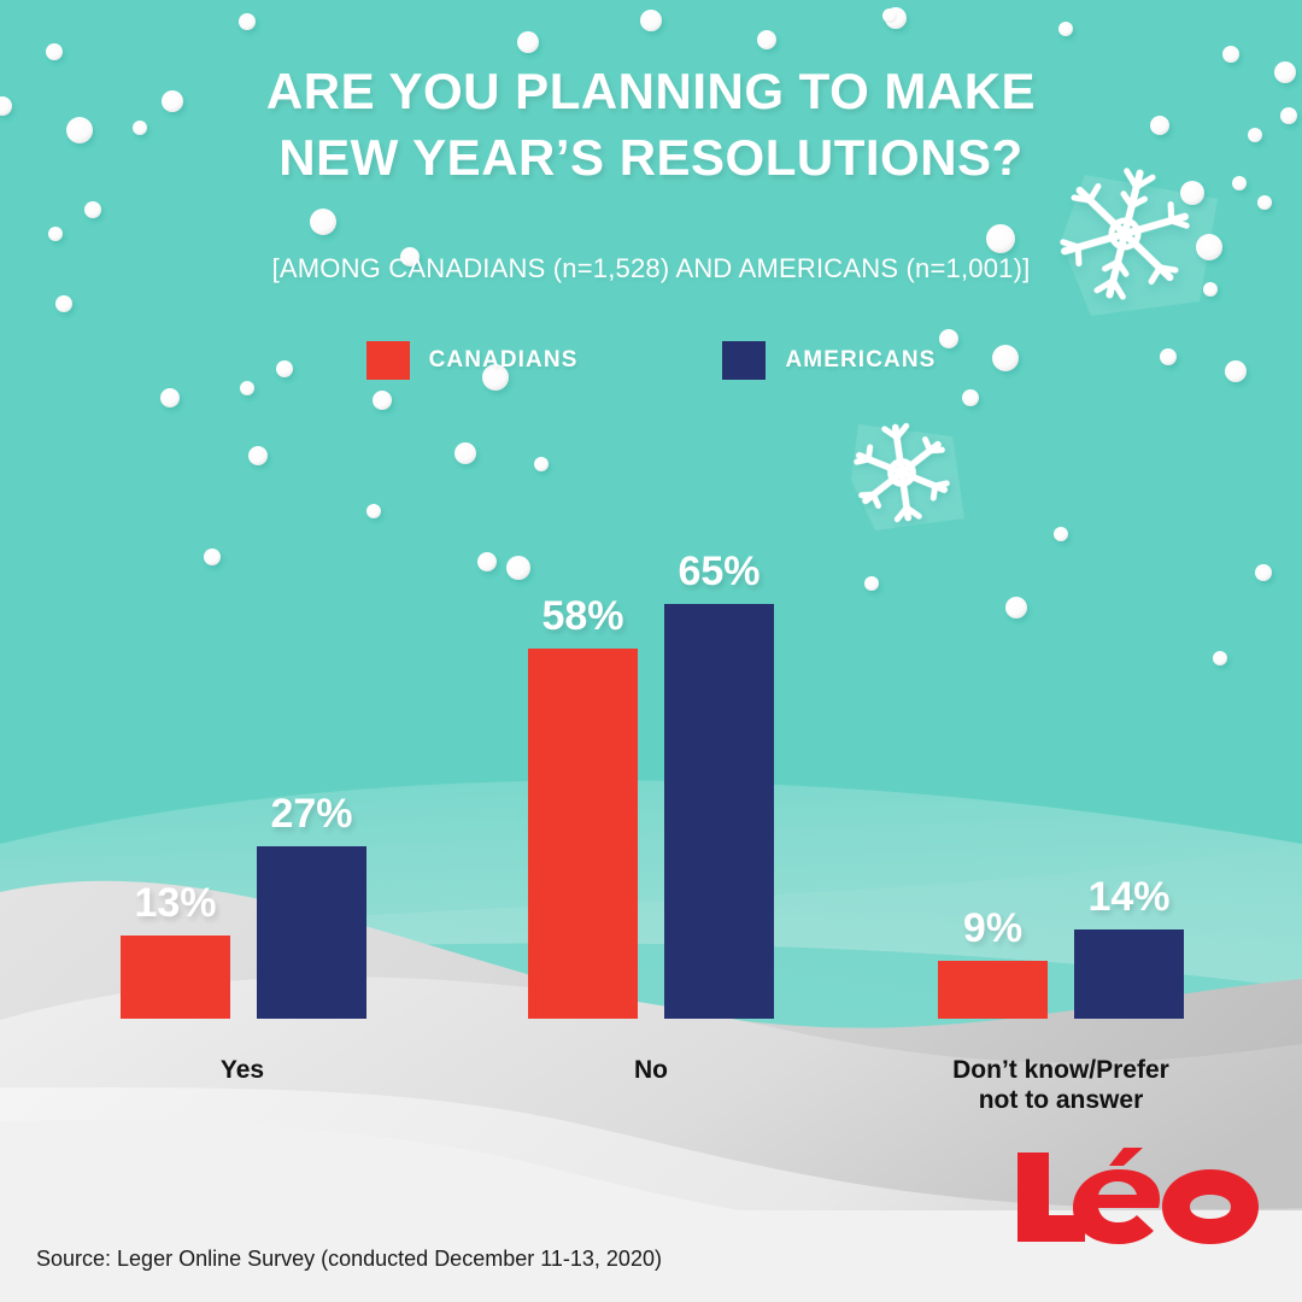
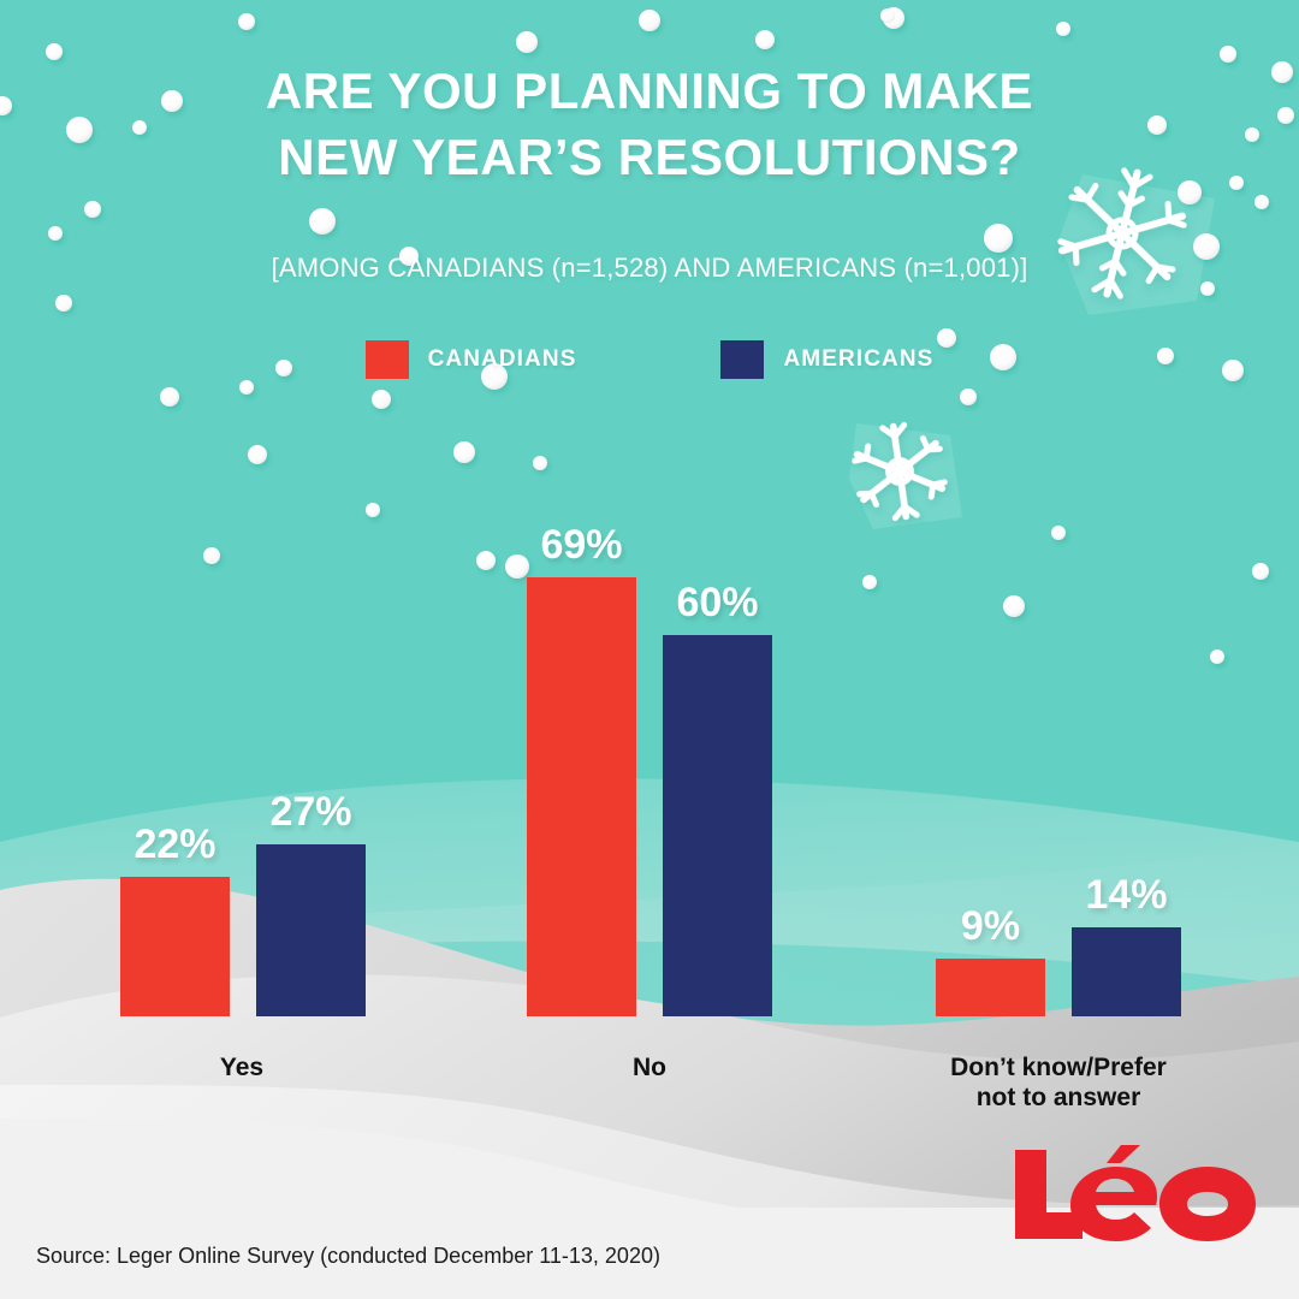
CANADIANS/Yes: 13% -> 22%
CANADIANS/No: 58% -> 69%
AMERICANS/No: 65% -> 60%
